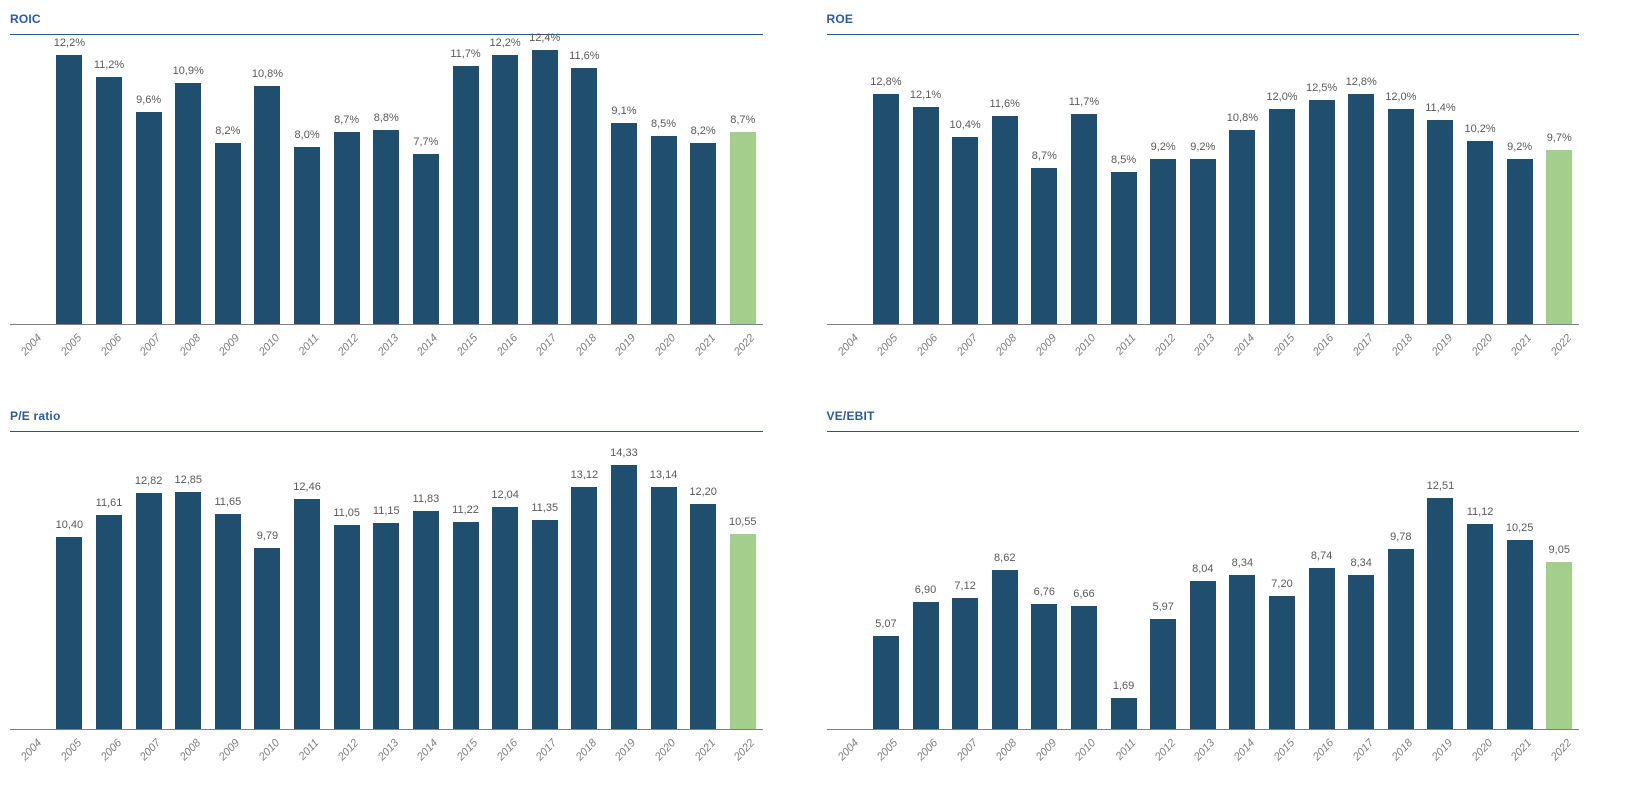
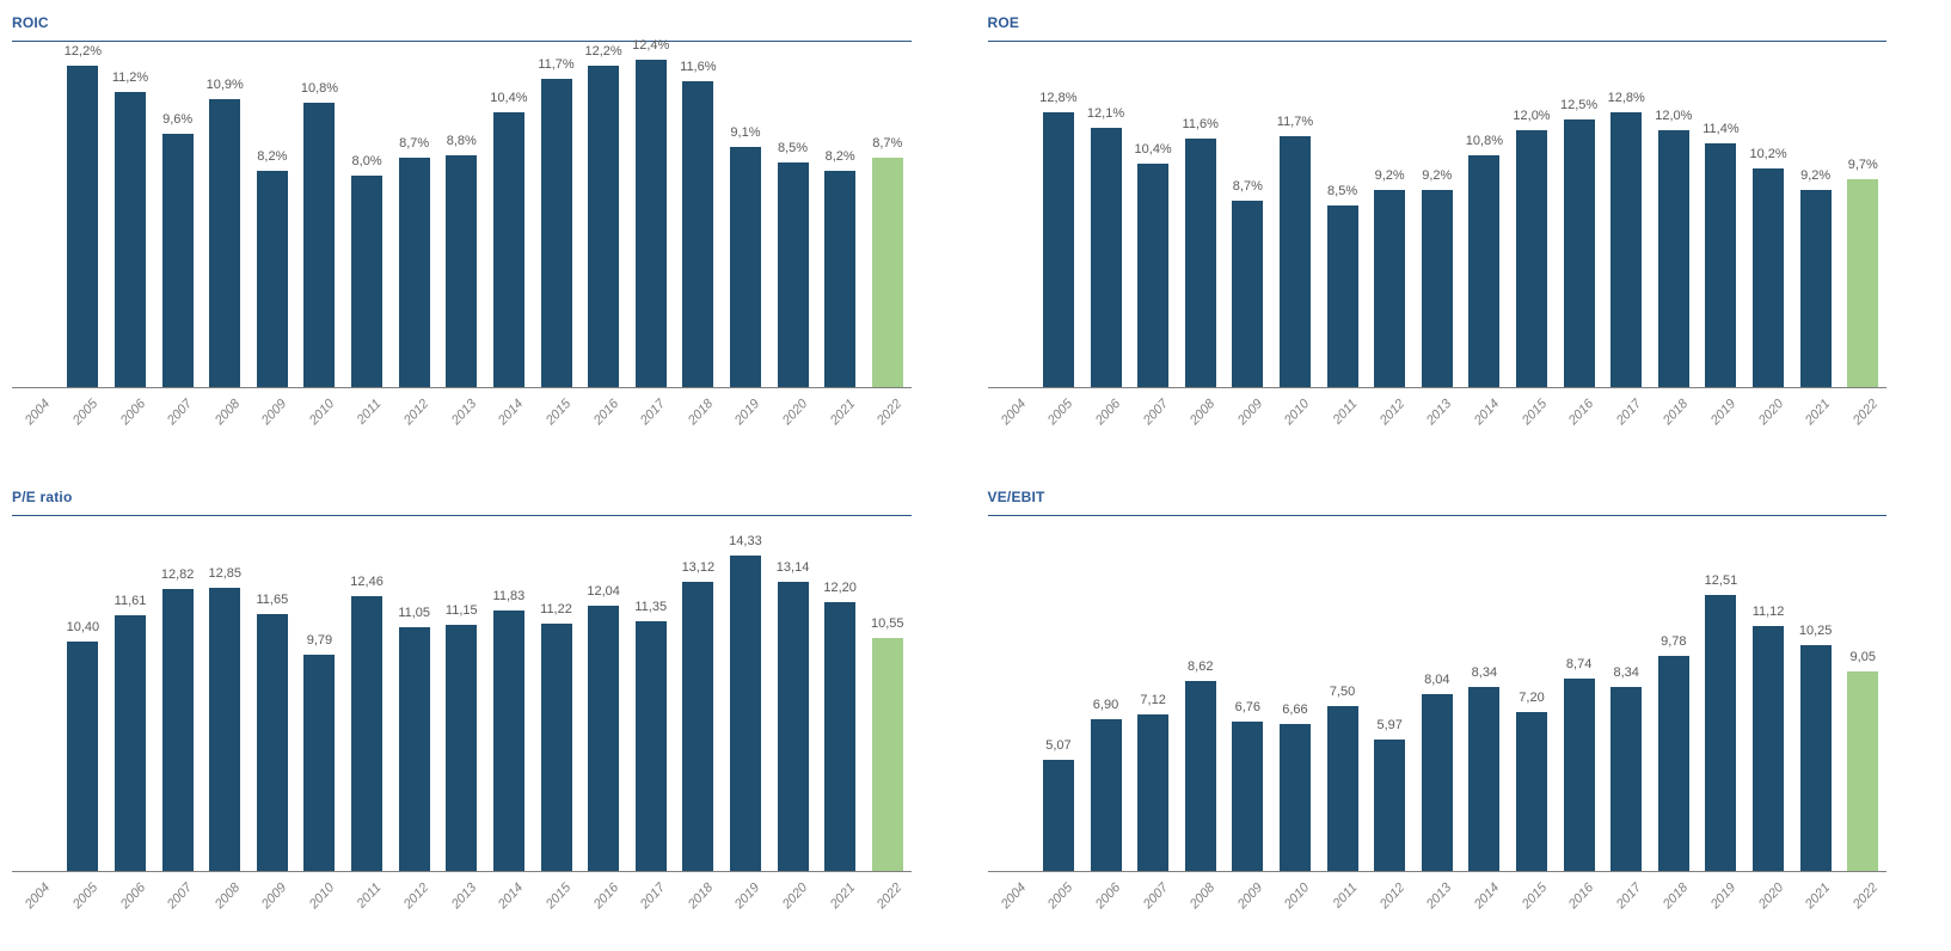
ROIC/2014: 7,7% -> 10,4%
VE/EBIT/2011: 1,69 -> 7,50
